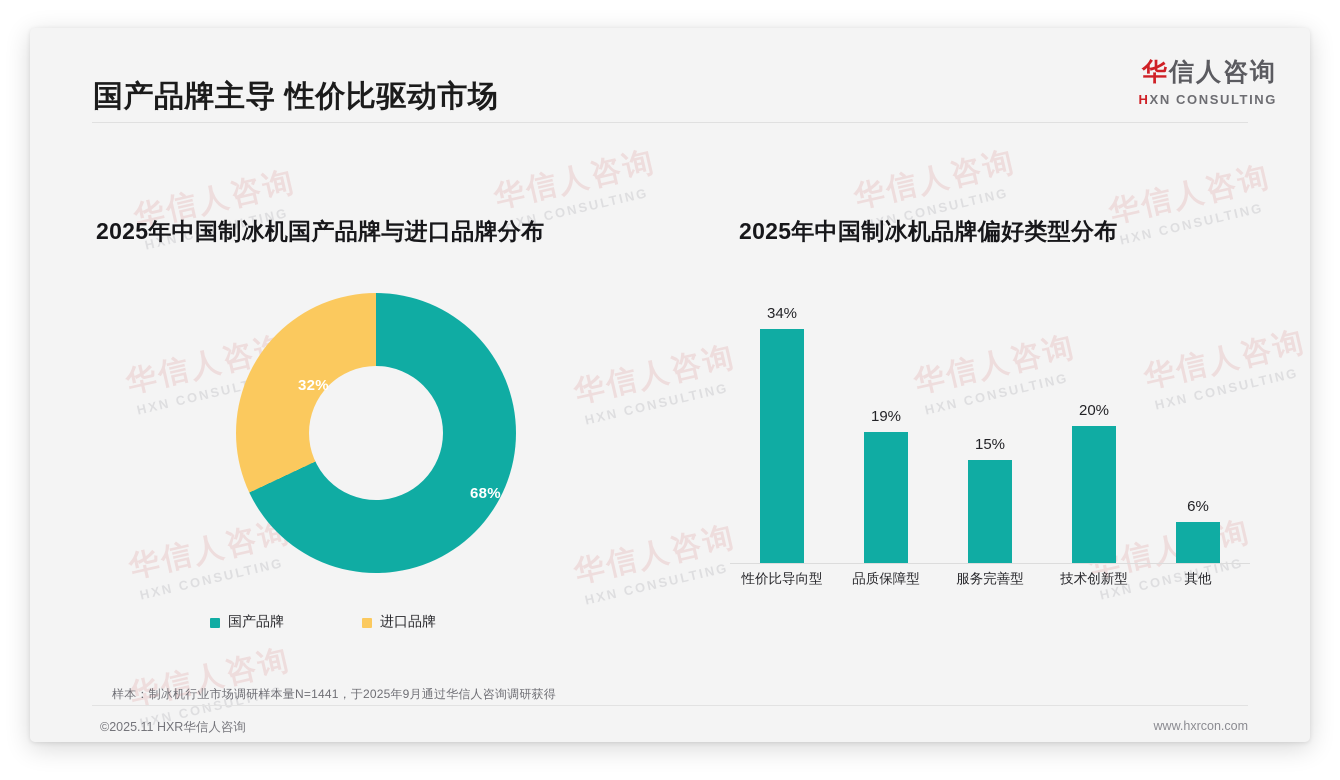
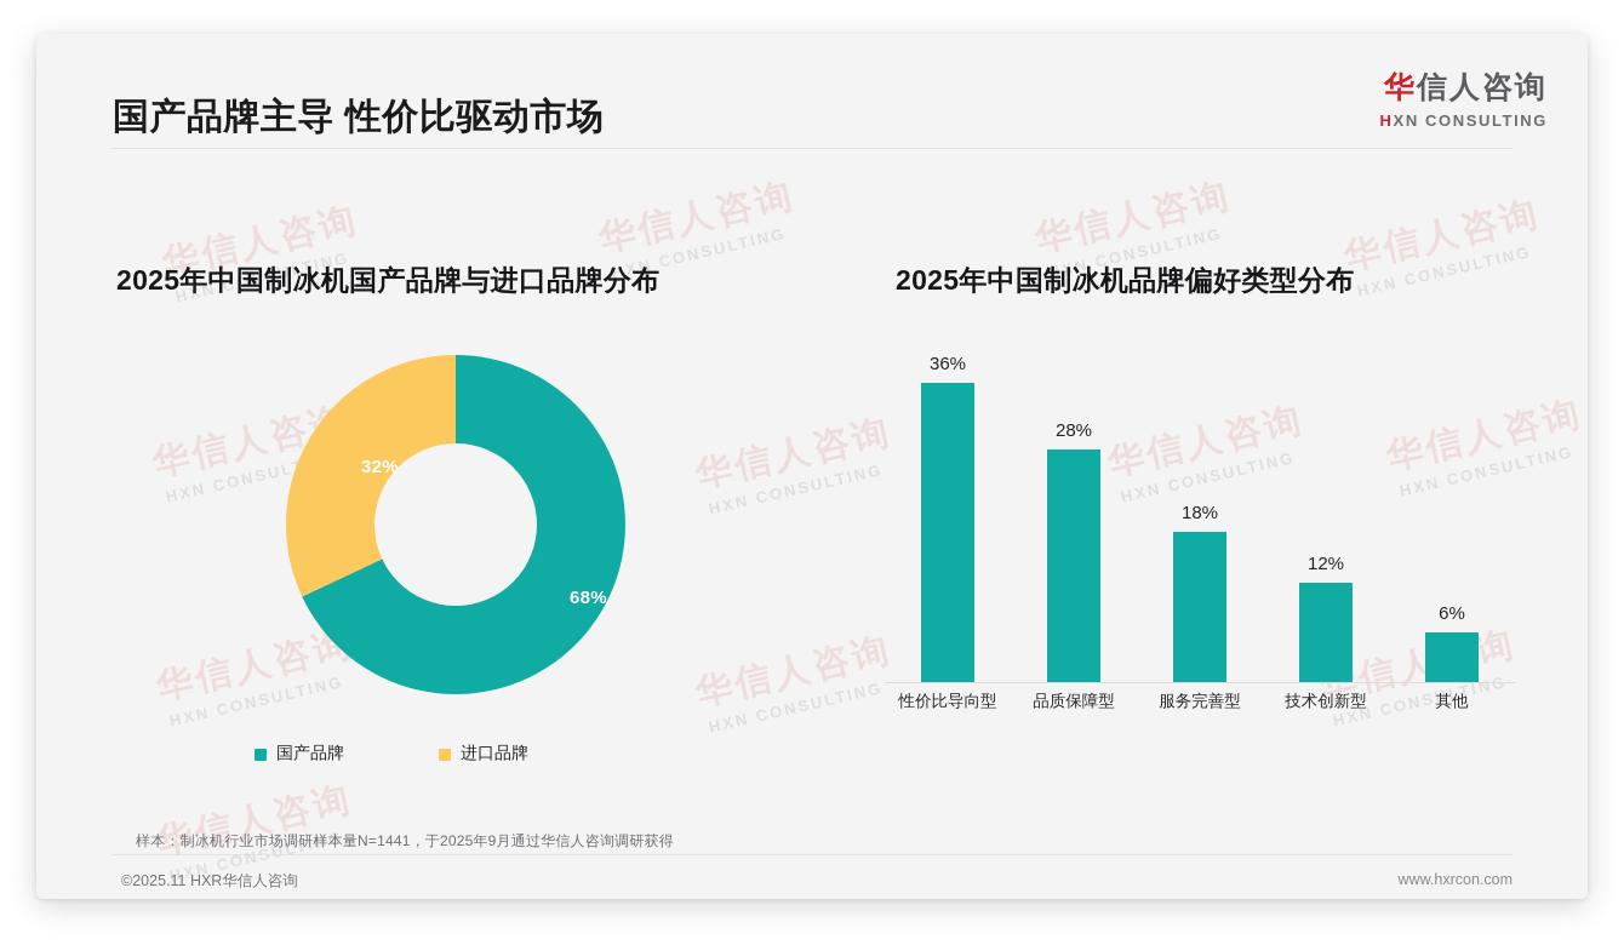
2025年中国制冰机品牌偏好类型分布/性价比导向型: 34% -> 36%
2025年中国制冰机品牌偏好类型分布/品质保障型: 19% -> 28%
2025年中国制冰机品牌偏好类型分布/服务完善型: 15% -> 18%
2025年中国制冰机品牌偏好类型分布/技术创新型: 20% -> 12%
